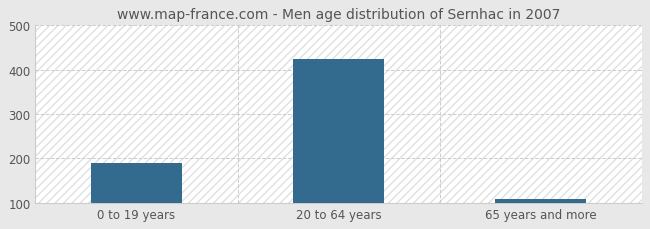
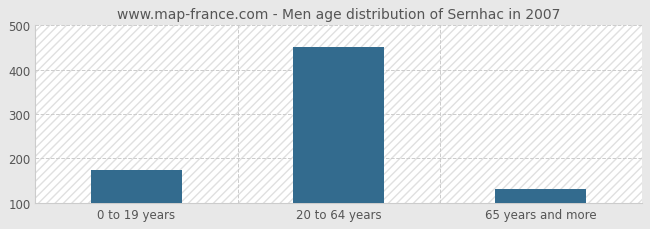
0 to 19 years: 190 -> 175
20 to 64 years: 425 -> 450
65 years and more: 108 -> 130
